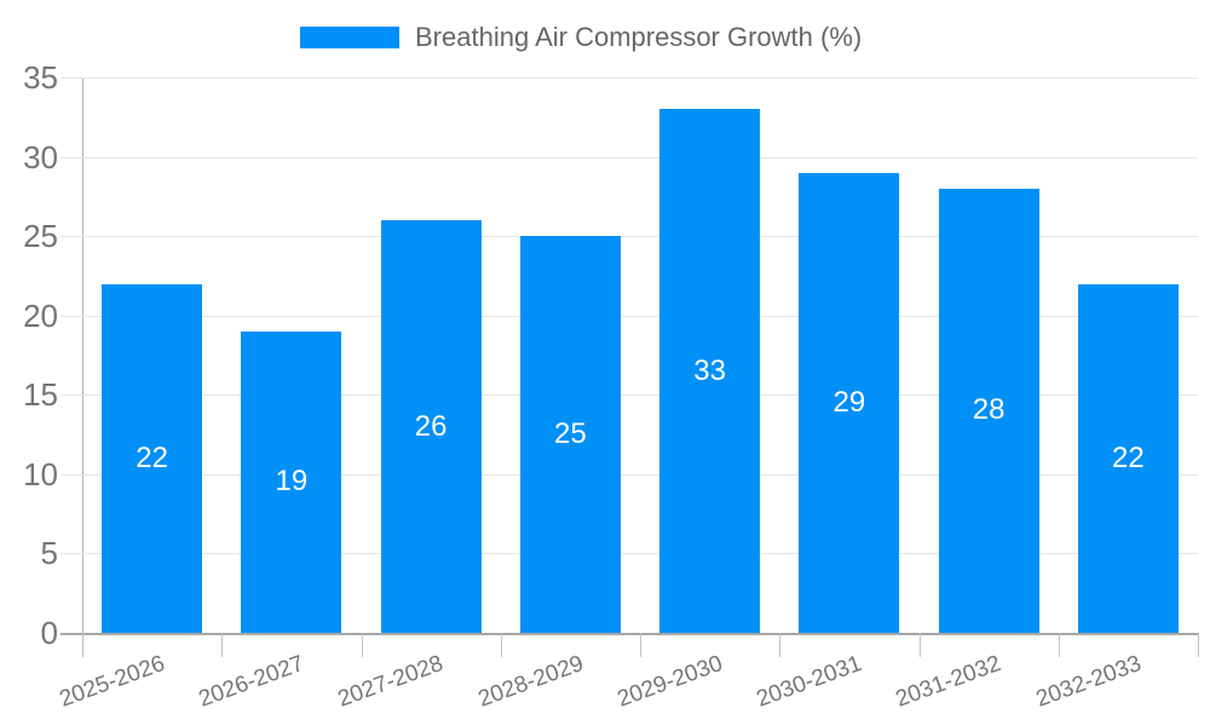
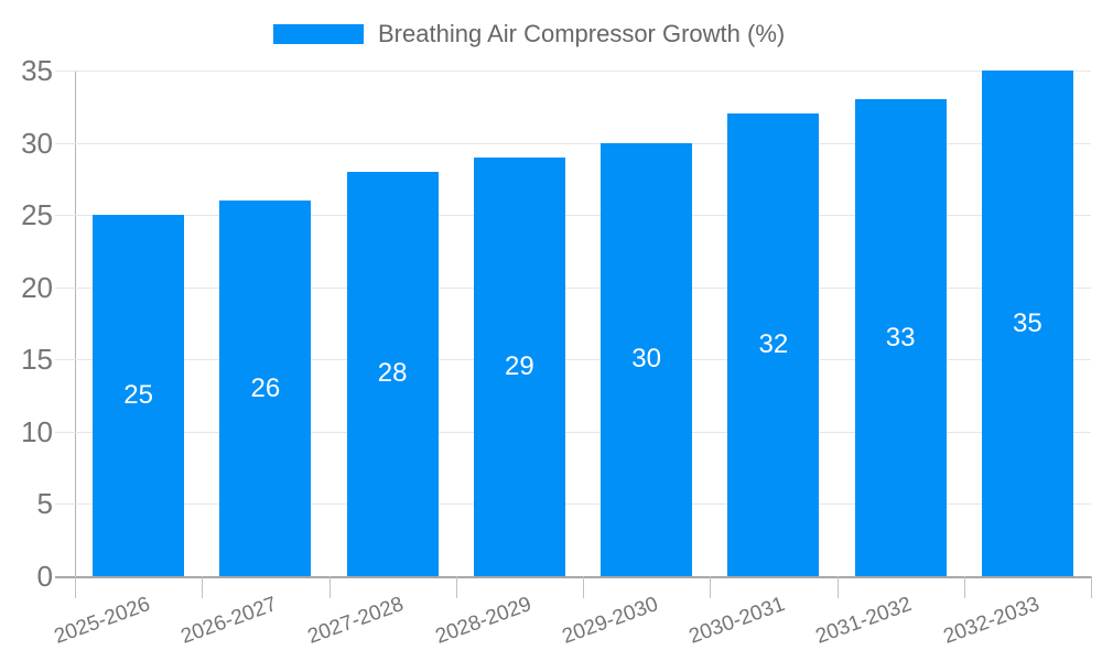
2025-2026: 22 -> 25
2026-2027: 19 -> 26
2027-2028: 26 -> 28
2028-2029: 25 -> 29
2029-2030: 33 -> 30
2030-2031: 29 -> 32
2031-2032: 28 -> 33
2032-2033: 22 -> 35
